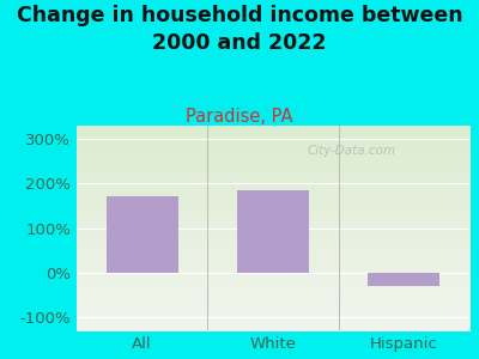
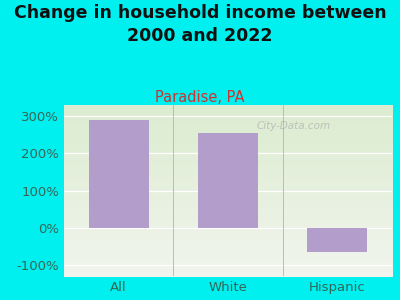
All: 170% -> 290%
White: 185% -> 255%
Hispanic: -30% -> -65%
